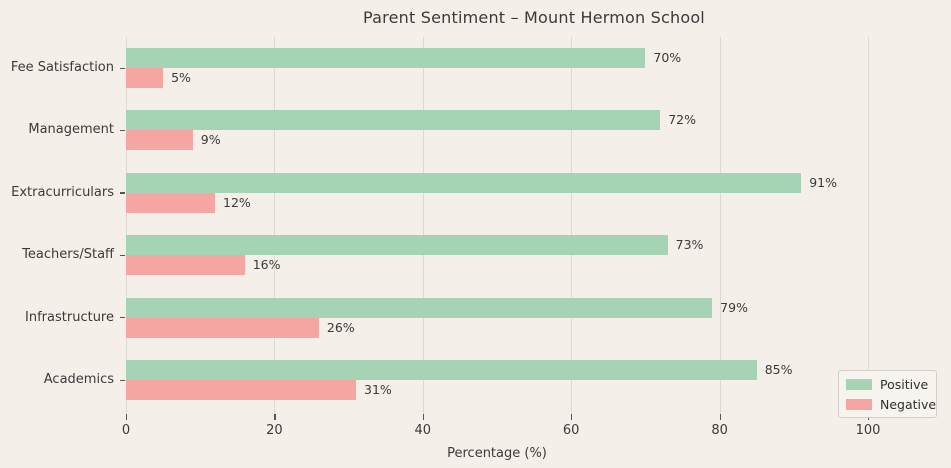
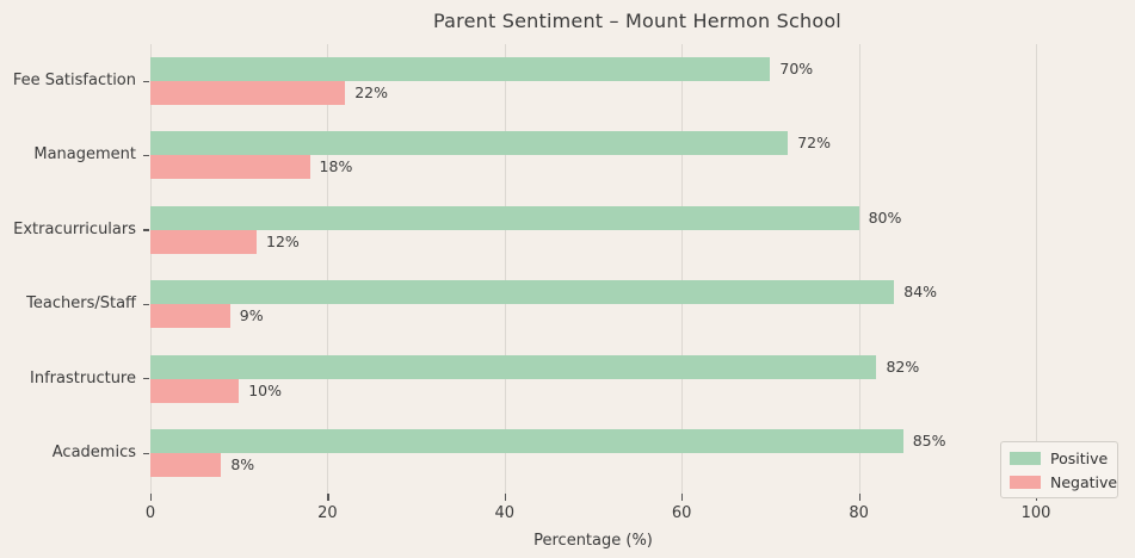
Negative/Fee Satisfaction: 5% -> 22%
Negative/Management: 9% -> 18%
Positive/Extracurriculars: 91% -> 80%
Positive/Teachers/Staff: 73% -> 84%
Negative/Teachers/Staff: 16% -> 9%
Positive/Infrastructure: 79% -> 82%
Negative/Infrastructure: 26% -> 10%
Negative/Academics: 31% -> 8%
